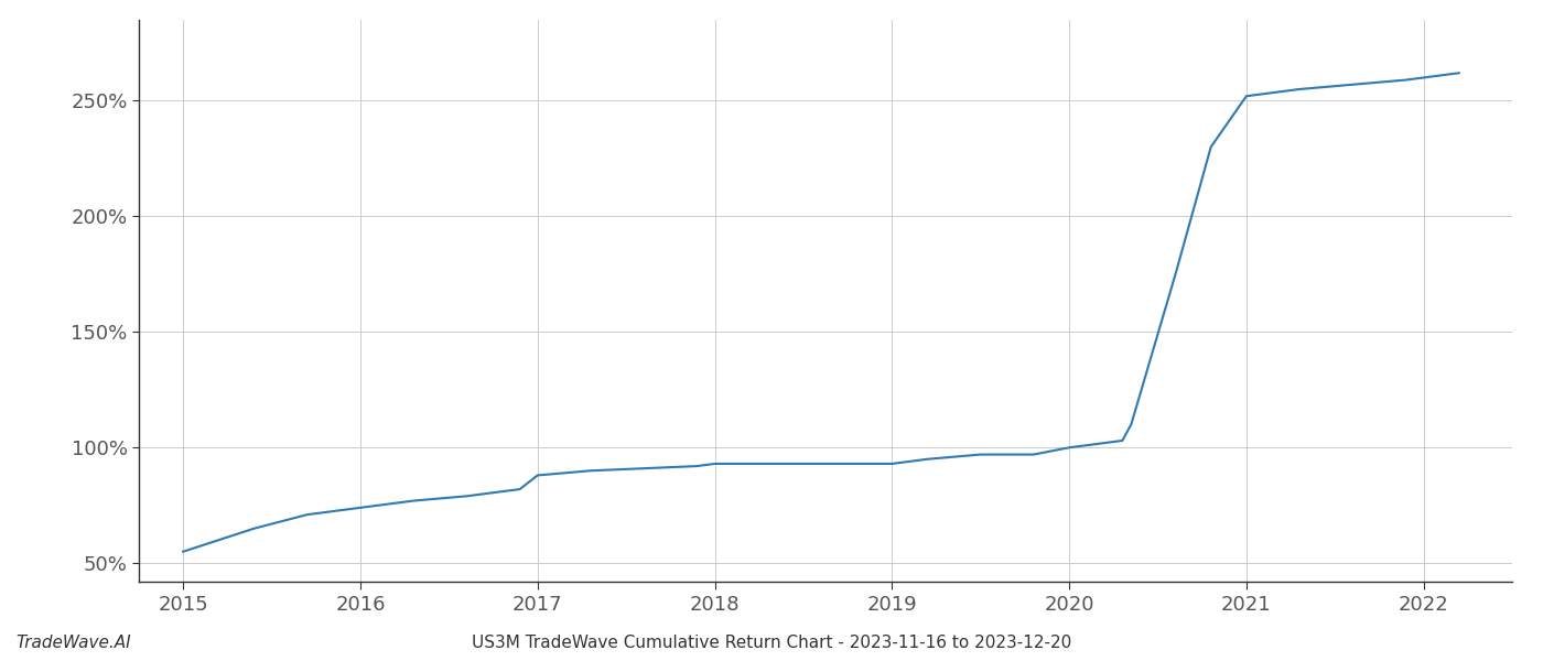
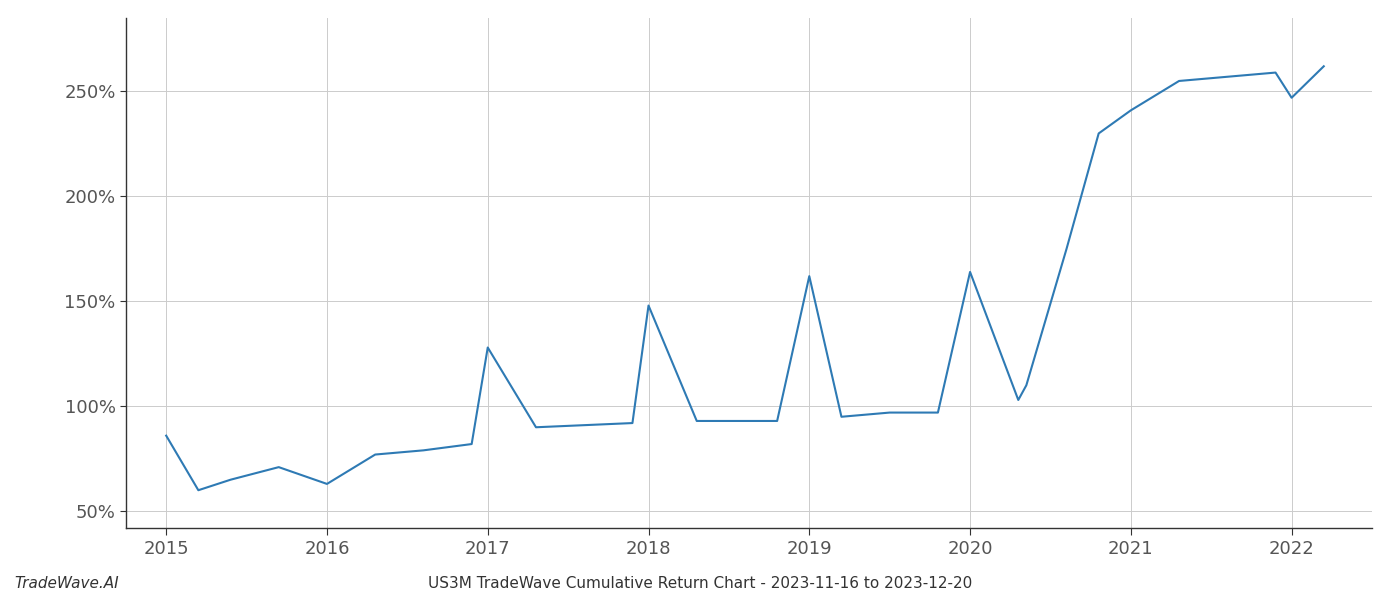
2015: 55% -> 86%
2016: 74% -> 63%
2017: 88% -> 128%
2018: 93% -> 148%
2019: 93% -> 162%
2020: 100% -> 164%
2021: 252% -> 241%
2022: 260% -> 247%
